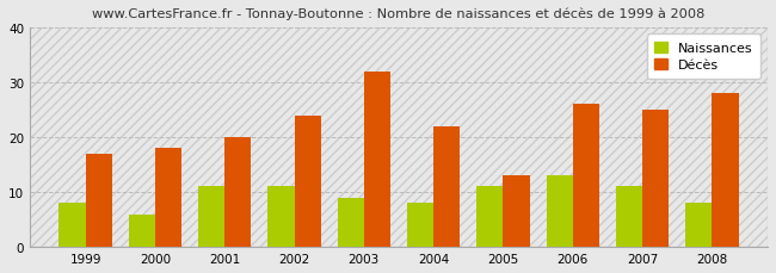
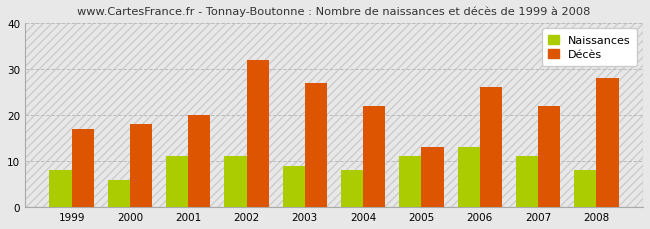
Décès/2002: 24 -> 32
Décès/2003: 32 -> 27
Décès/2007: 25 -> 22
